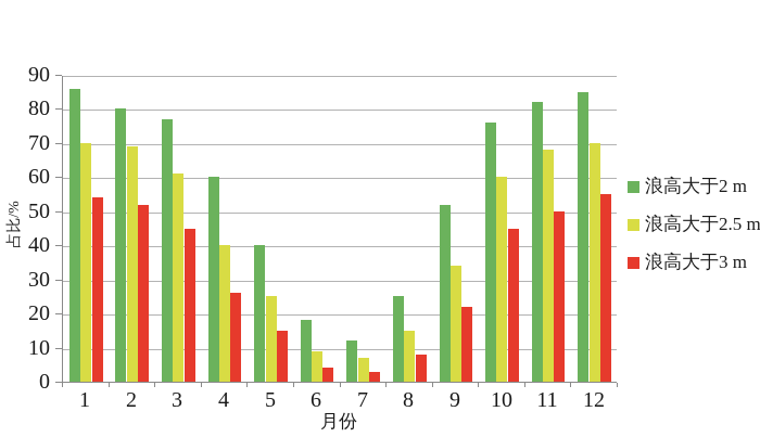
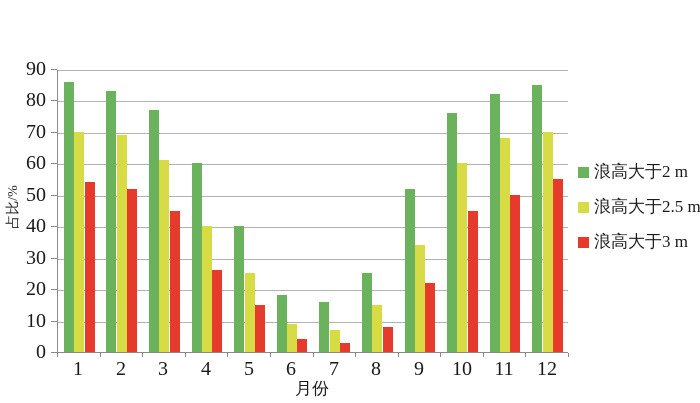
浪高大于2 m/2: 80 -> 83
浪高大于2 m/7: 12 -> 16
